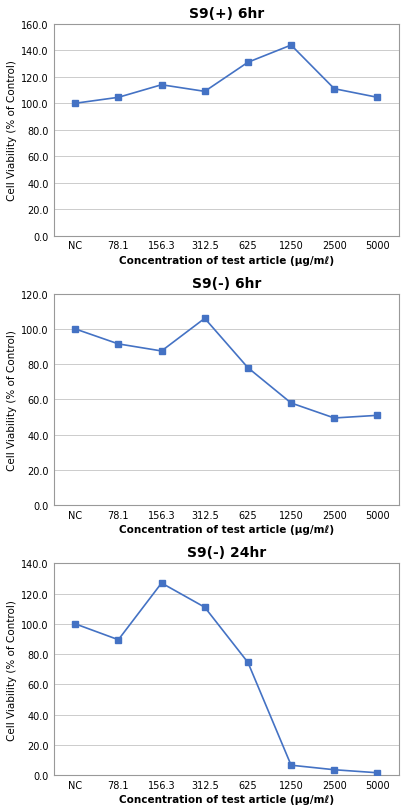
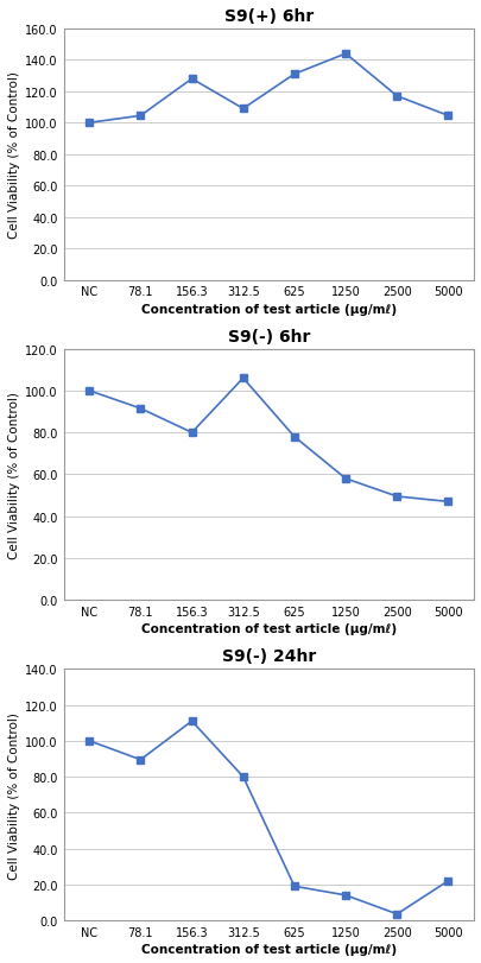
S9(+) 6hr/156.3: 114 -> 128
S9(+) 6hr/2500: 111 -> 117
S9(-) 6hr/156.3: 88 -> 80
S9(-) 6hr/5000: 51 -> 47
S9(-) 24hr/156.3: 127 -> 111
S9(-) 24hr/312.5: 111 -> 80
S9(-) 24hr/625: 74 -> 19
S9(-) 24hr/1250: 6 -> 14
S9(-) 24hr/5000: 2 -> 22
